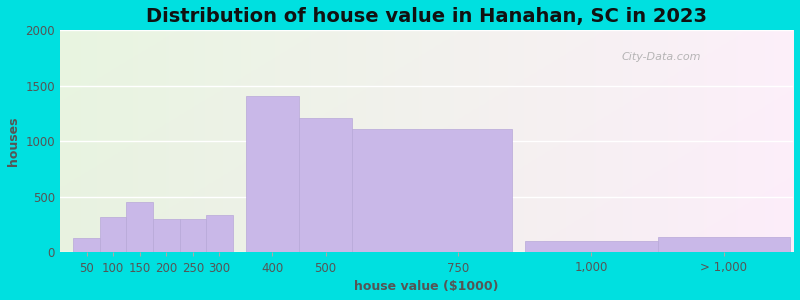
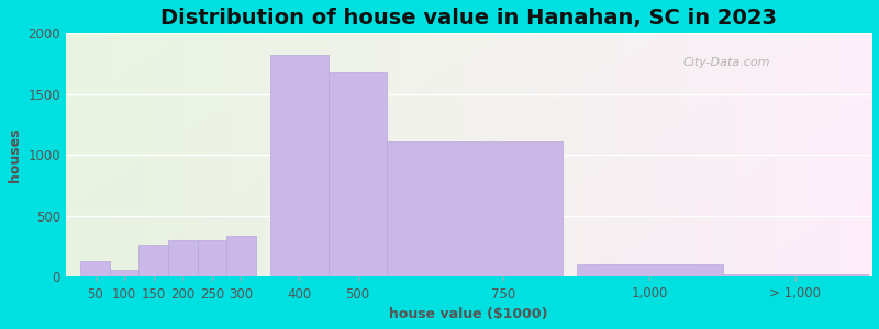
100: 320 -> 60
150: 450 -> 260
400: 1410 -> 1820
500: 1210 -> 1680
> 1,000: 140 -> 20
